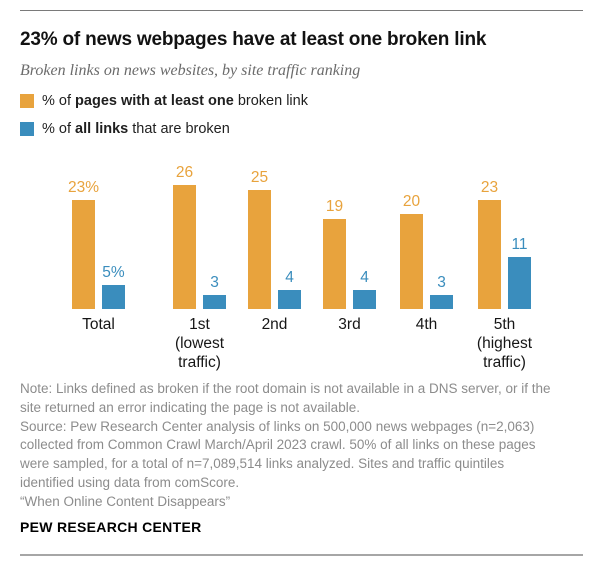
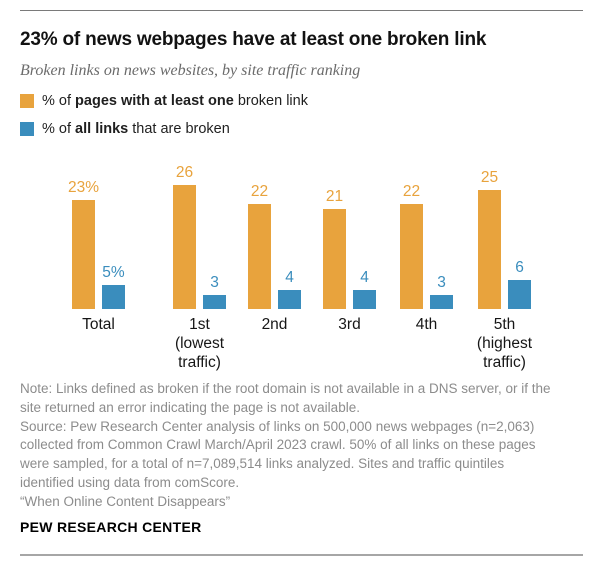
% of pages with at least one broken link/2nd: 25 -> 22
% of pages with at least one broken link/3rd: 19 -> 21
% of pages with at least one broken link/4th: 20 -> 22
% of pages with at least one broken link/5th (highest traffic): 23 -> 25
% of all links that are broken/5th (highest traffic): 11 -> 6
